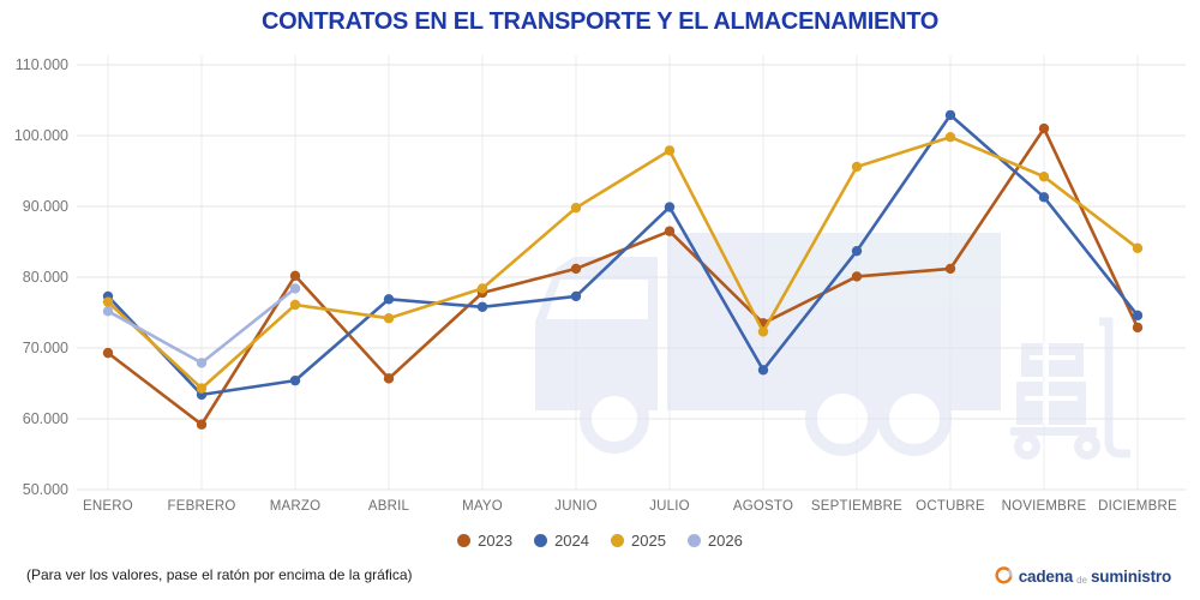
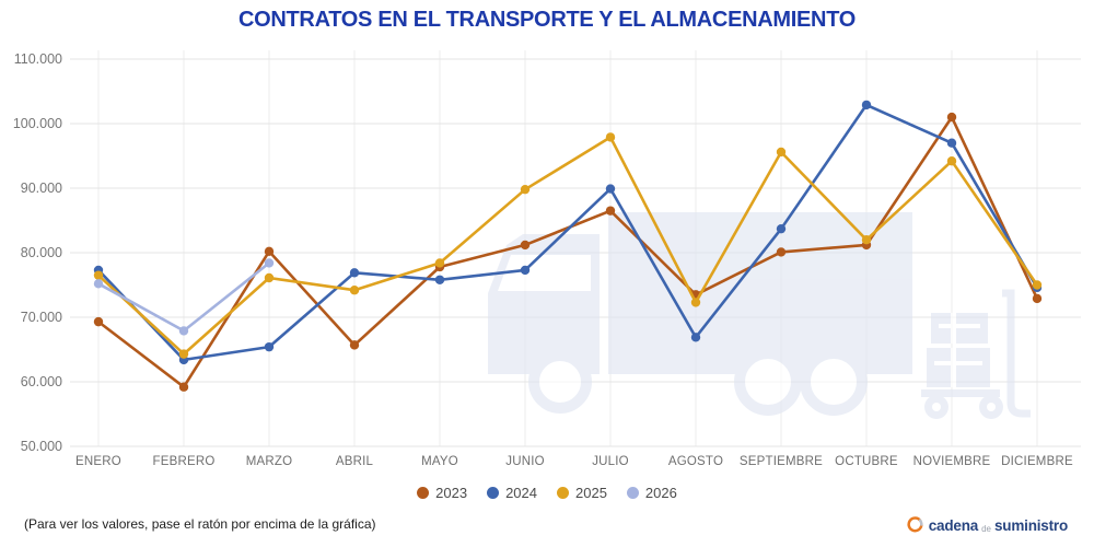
2025/OCTUBRE: 100000 -> 82000
2024/NOVIEMBRE: 91000 -> 97000
2025/DICIEMBRE: 84000 -> 75000
